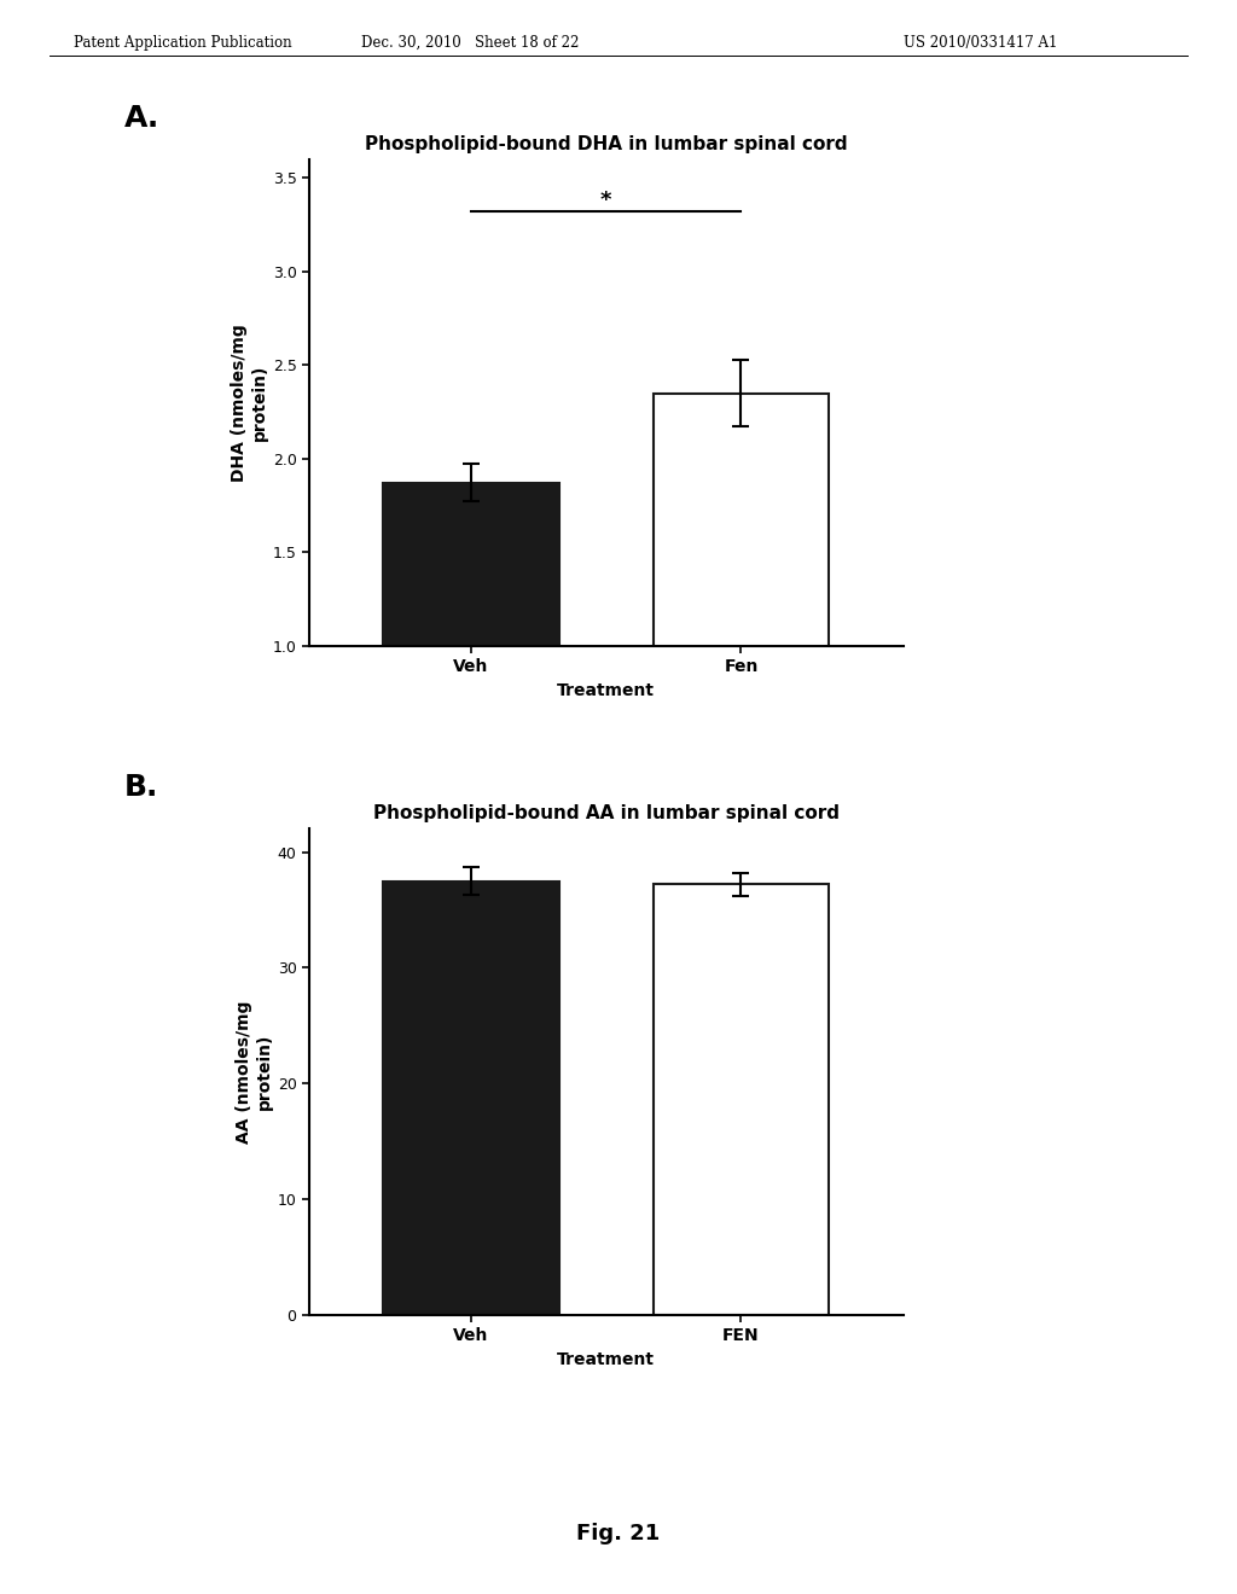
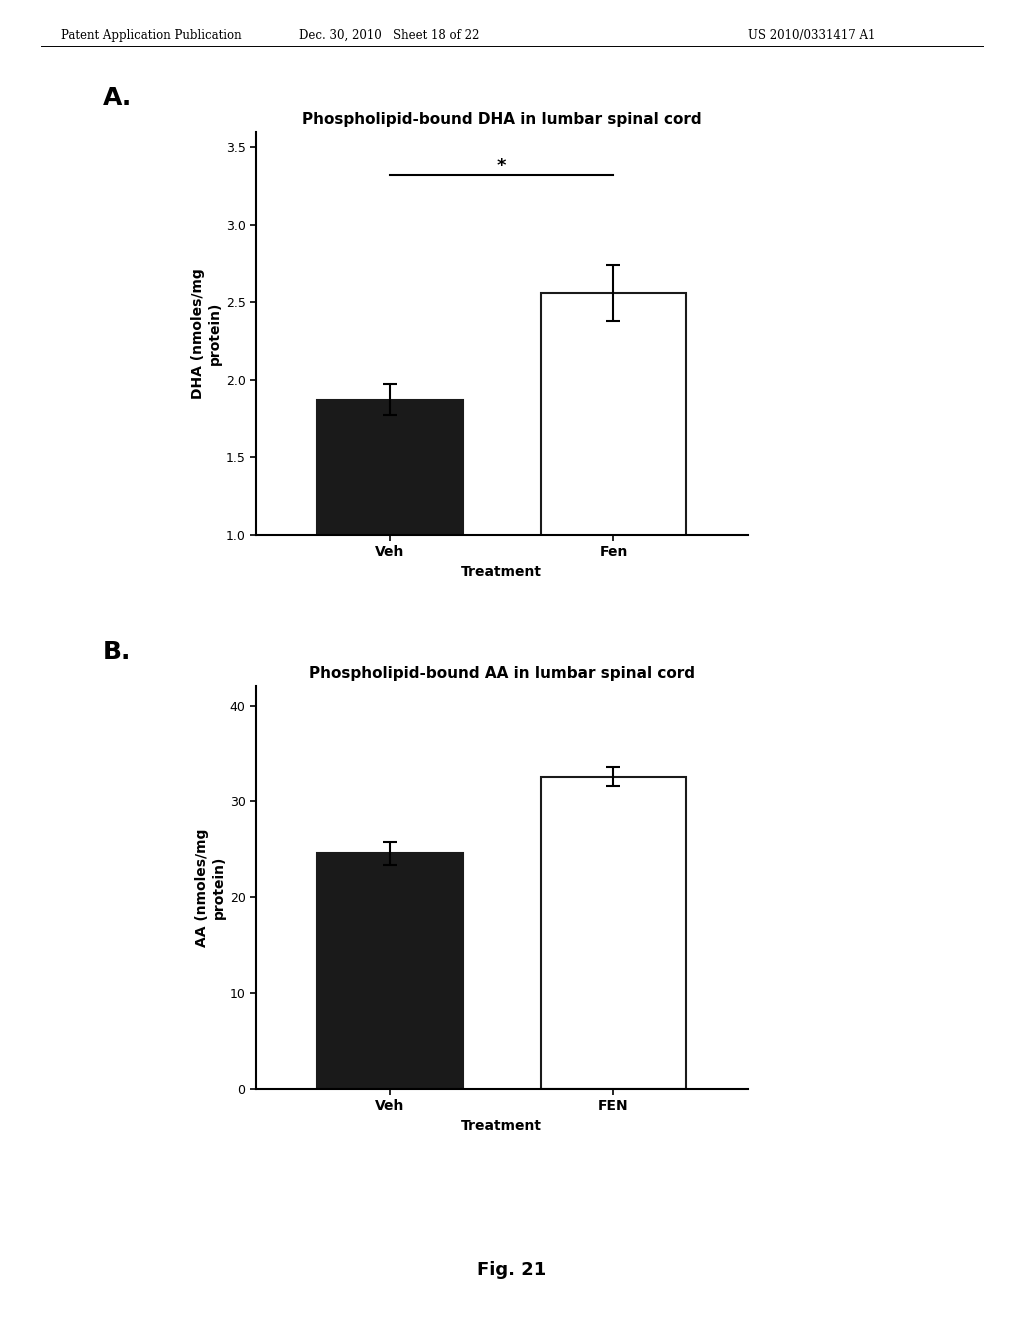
Phospholipid-bound DHA in lumbar spinal cord/Fen: 2.35 -> 2.56
Phospholipid-bound AA in lumbar spinal cord/Veh: 37.5 -> 24.6
Phospholipid-bound AA in lumbar spinal cord/FEN: 37.2 -> 32.6
